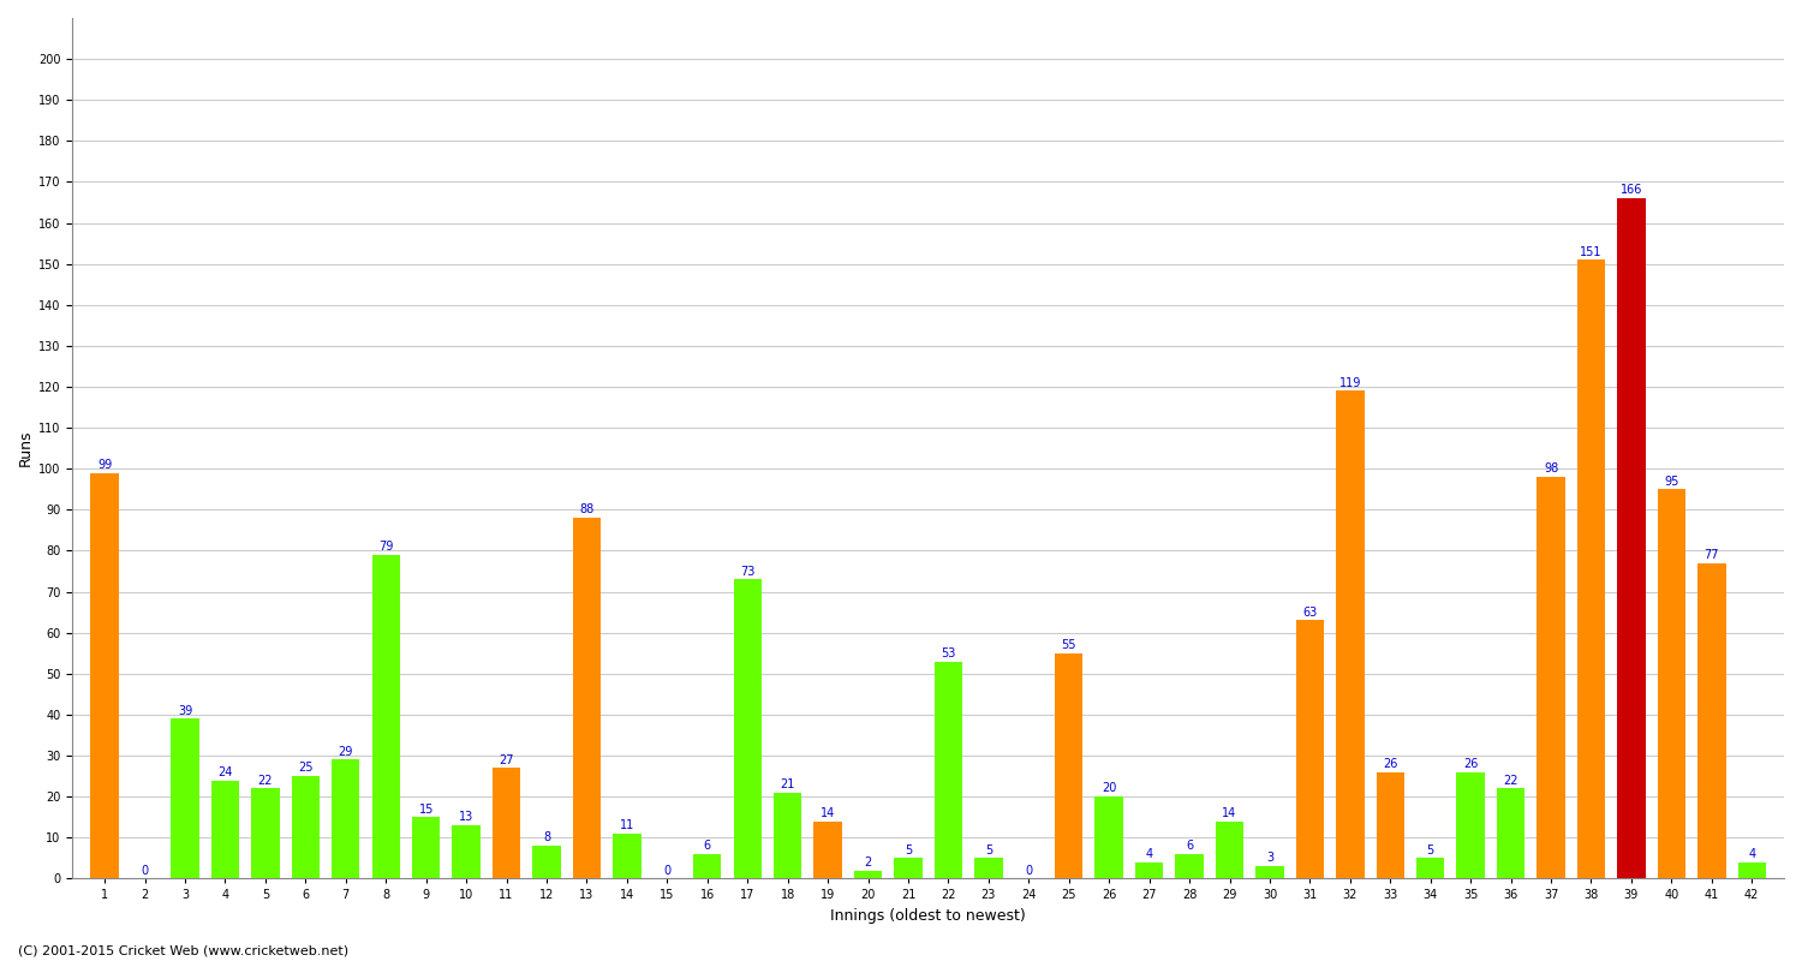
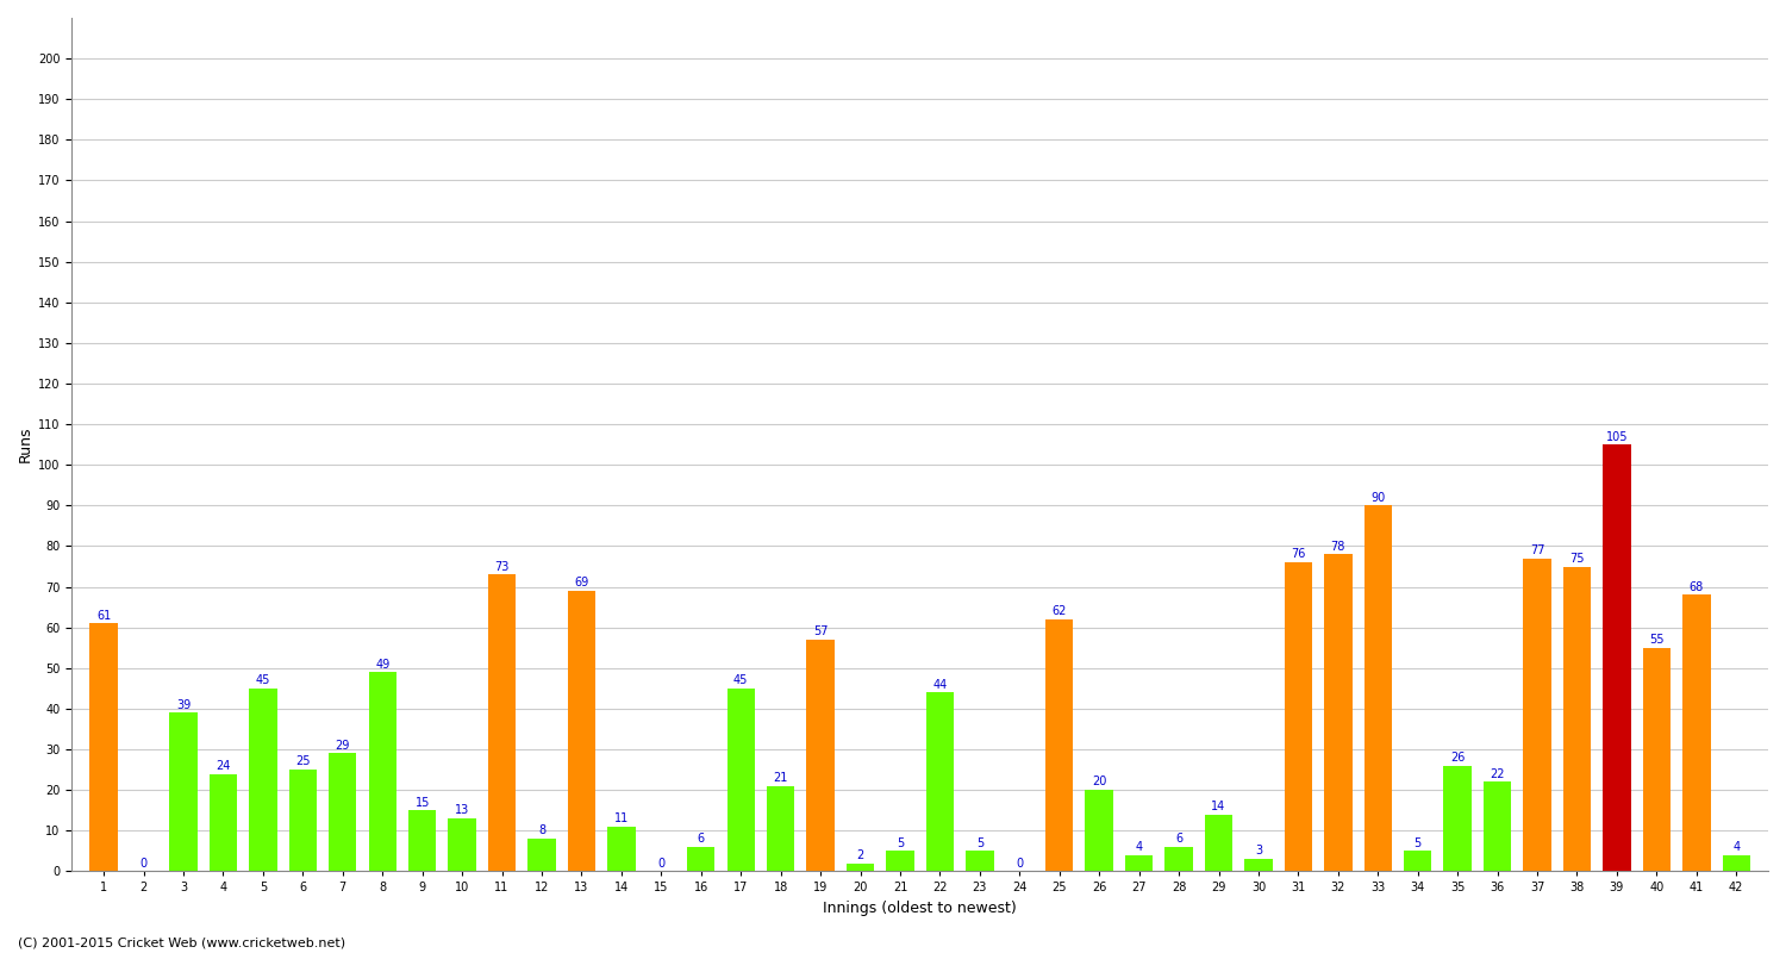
1: 99 -> 61
5: 22 -> 45
8: 79 -> 49
11: 27 -> 73
13: 88 -> 69
17: 73 -> 45
19: 14 -> 57
22: 53 -> 44
25: 55 -> 62
31: 63 -> 76
32: 119 -> 78
33: 26 -> 90
37: 98 -> 77
38: 151 -> 75
39: 166 -> 105
40: 95 -> 55
41: 77 -> 68
